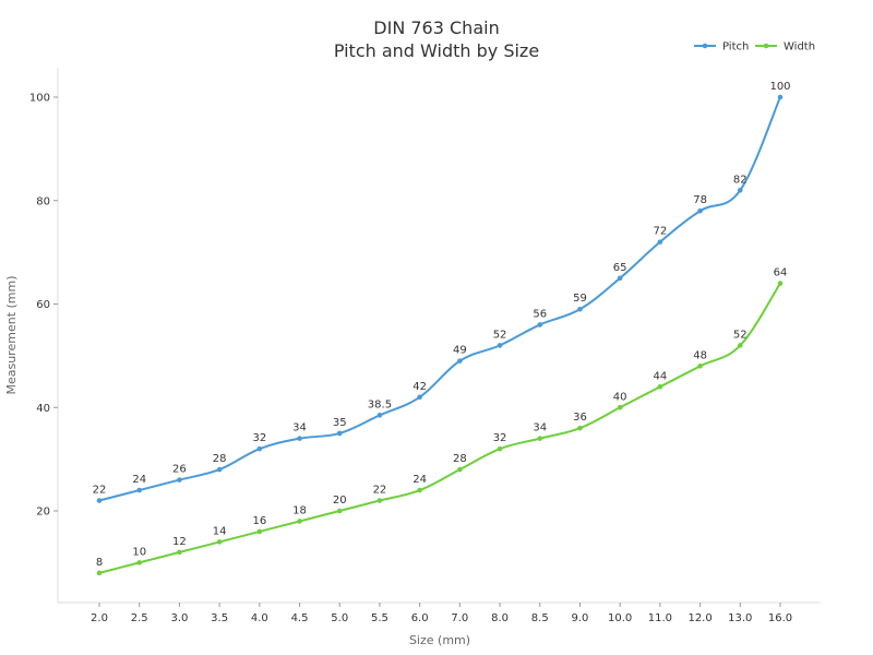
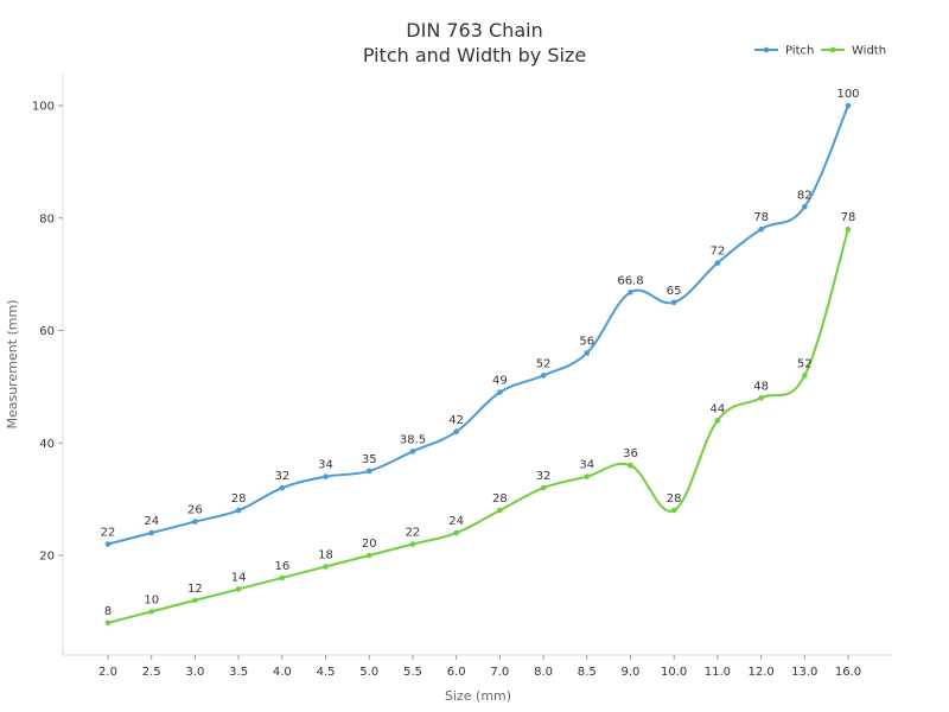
Pitch/9.0: 59 -> 66.8
Width/10.0: 40 -> 28
Width/16.0: 64 -> 78
